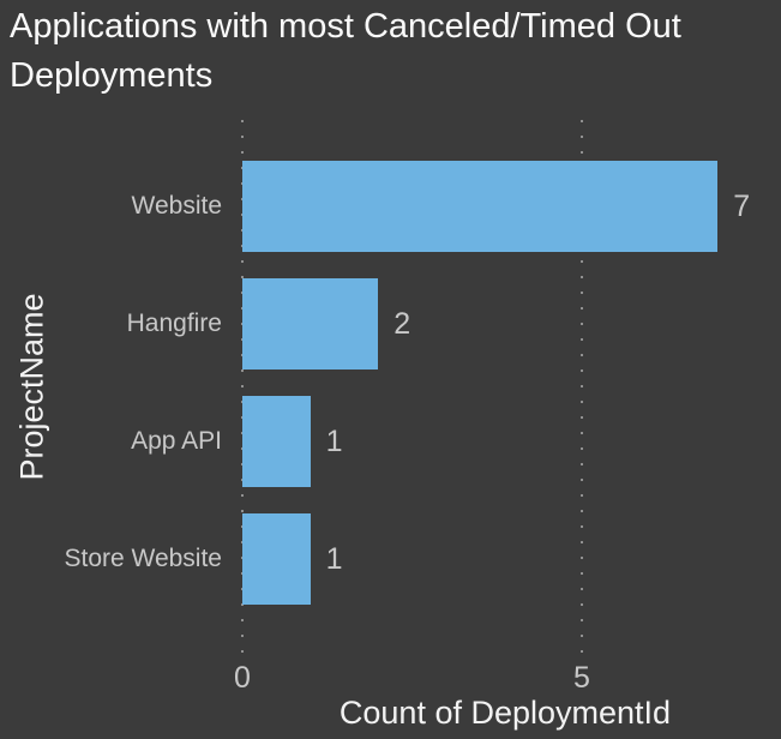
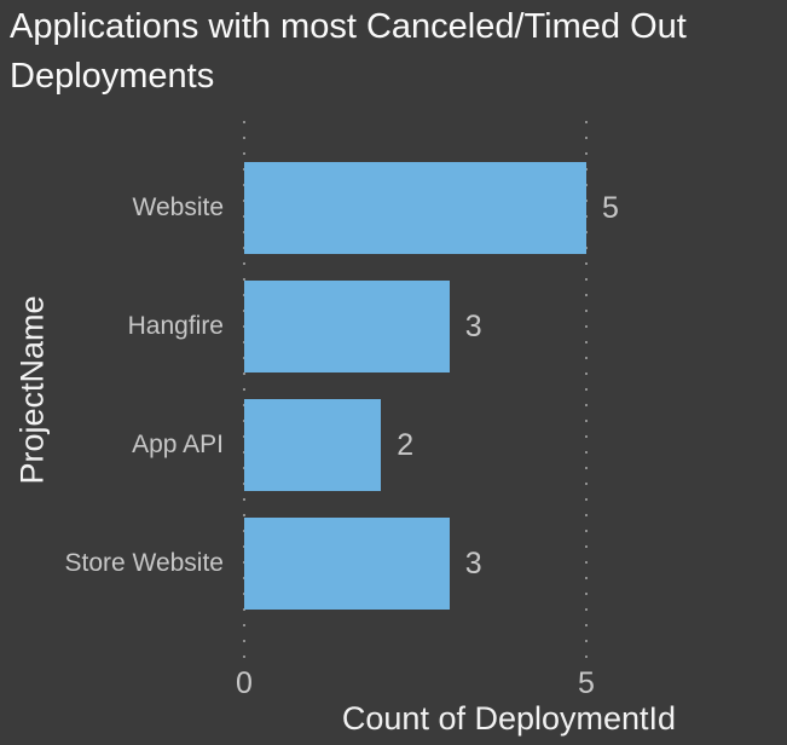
Website: 7 -> 5
Hangfire: 2 -> 3
App API: 1 -> 2
Store Website: 1 -> 3
